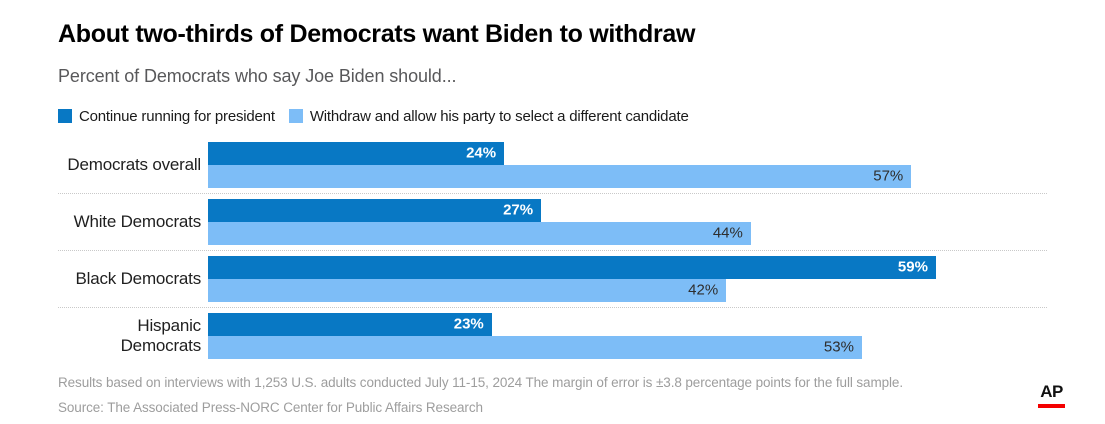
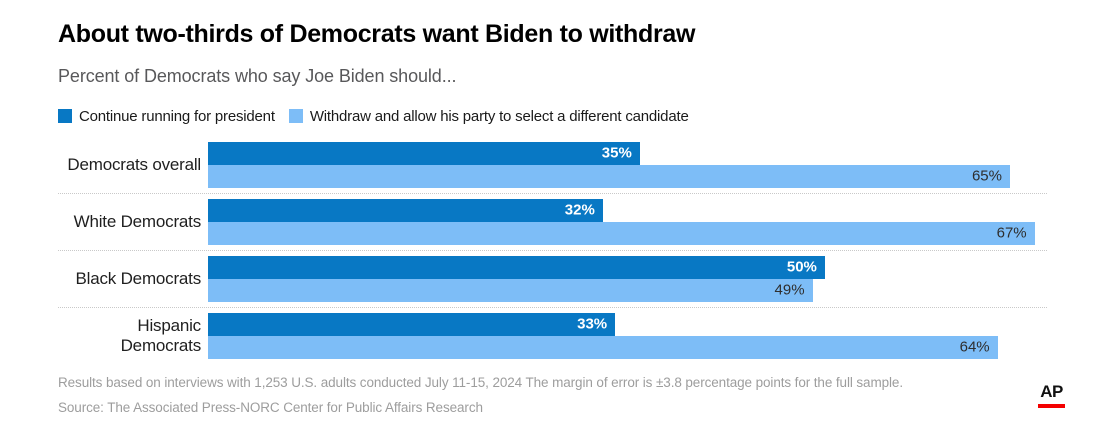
Continue running for president/Democrats overall: 24% -> 35%
Withdraw and allow his party to select a different candidate/Democrats overall: 57% -> 65%
Continue running for president/White Democrats: 27% -> 32%
Withdraw and allow his party to select a different candidate/White Democrats: 44% -> 67%
Continue running for president/Black Democrats: 59% -> 50%
Withdraw and allow his party to select a different candidate/Black Democrats: 42% -> 49%
Continue running for president/Hispanic Democrats: 23% -> 33%
Withdraw and allow his party to select a different candidate/Hispanic Democrats: 53% -> 64%
